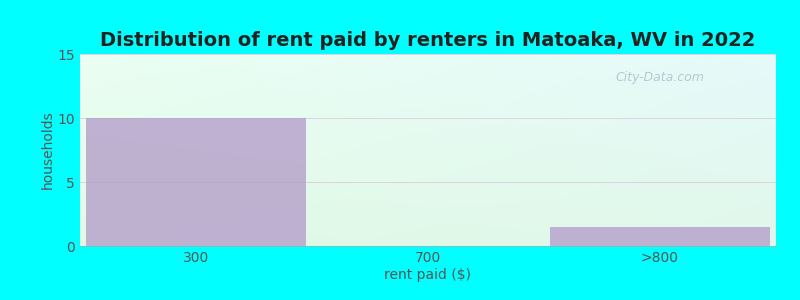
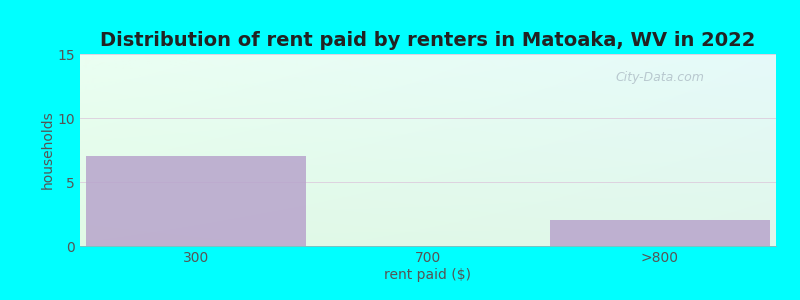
300: 10.0 -> 7.0
>800: 1.5 -> 2.0
